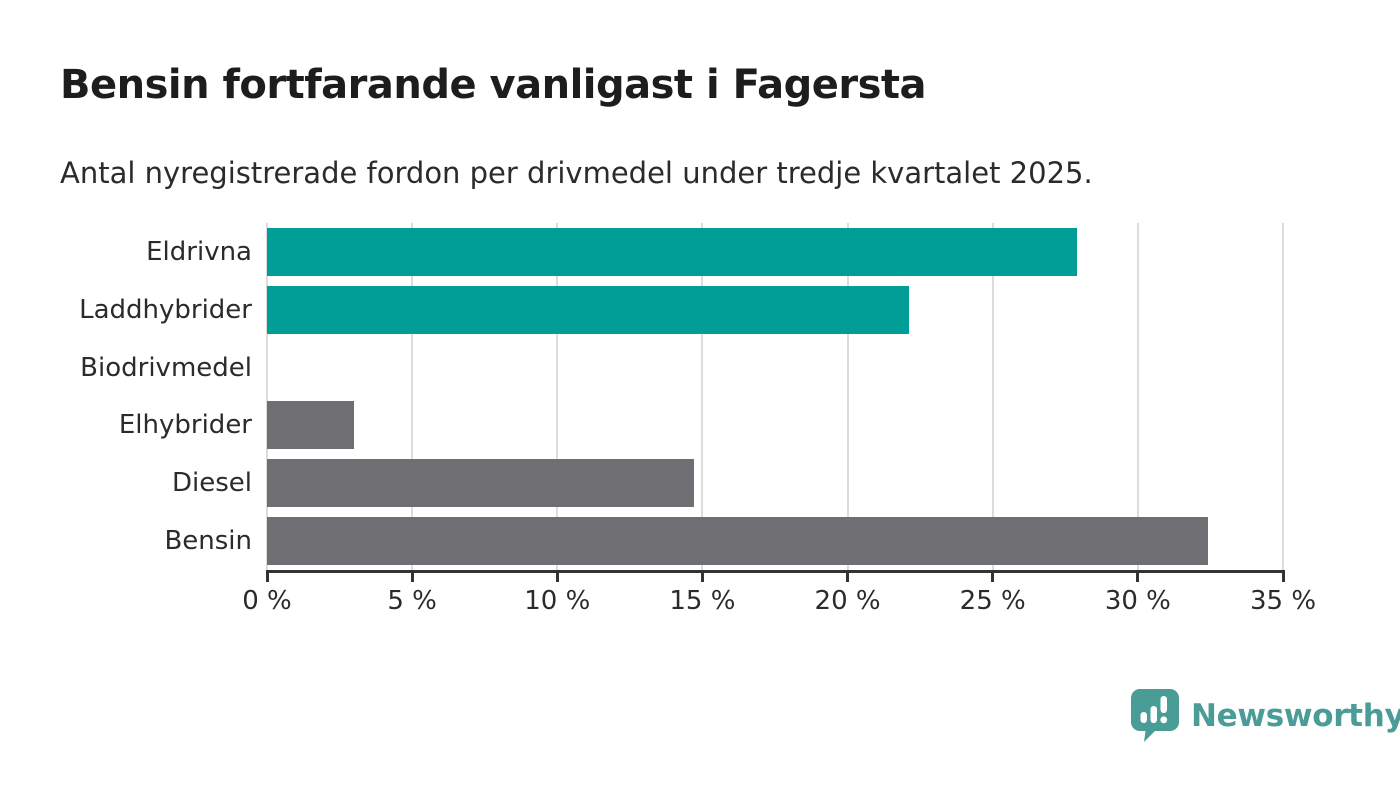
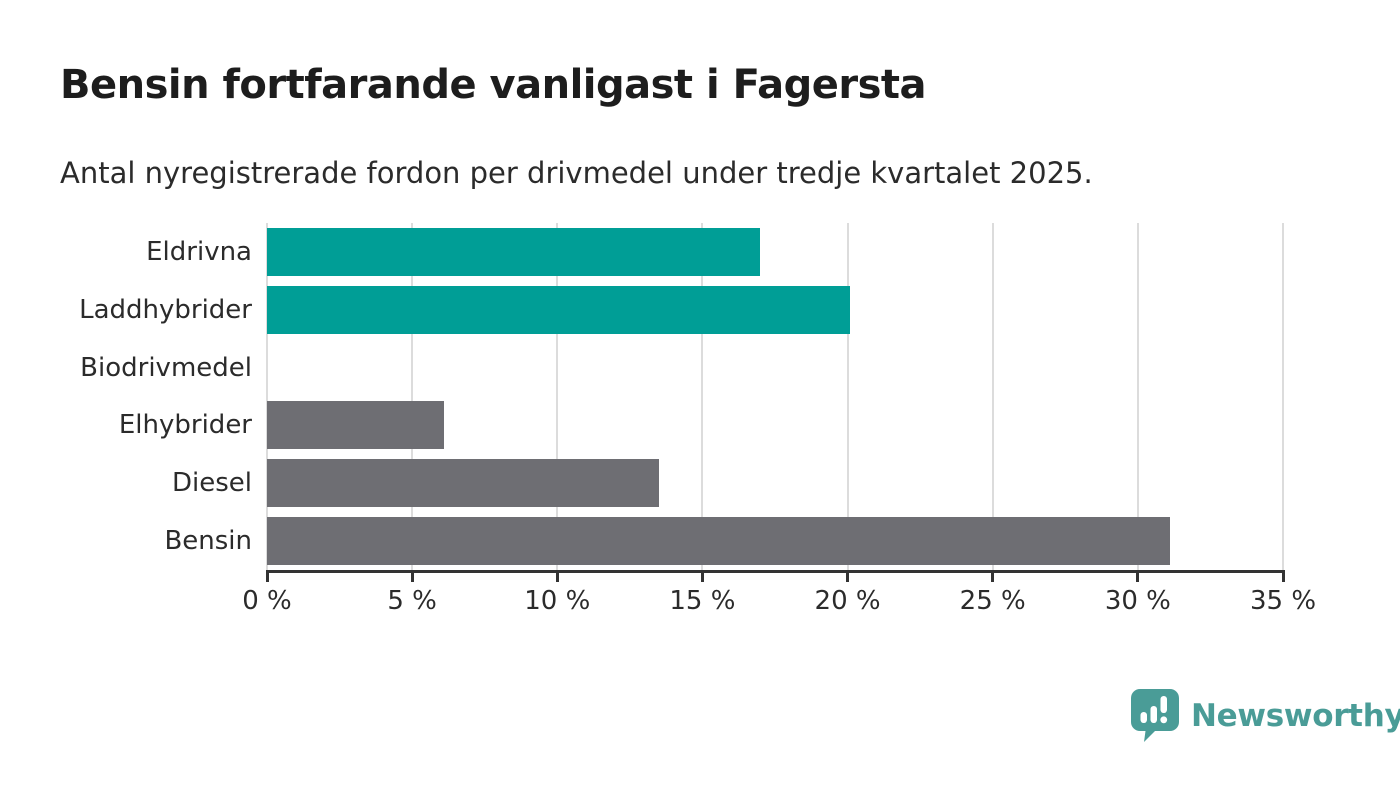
Eldrivna: 27.9% -> 17.0%
Laddhybrider: 22.1% -> 20.1%
Elhybrider: 3.0% -> 6.1%
Diesel: 14.7% -> 13.5%
Bensin: 32.4% -> 31.1%
